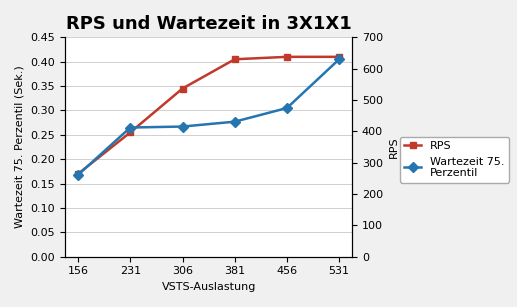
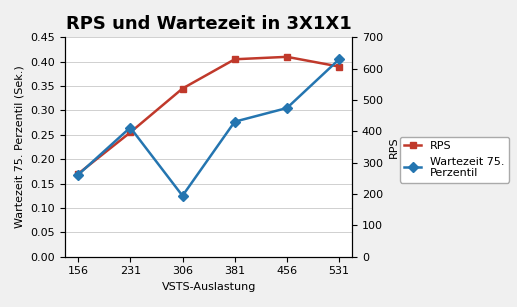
Wartezeit 75. Perzentil/306: 0.267 -> 0.125
RPS/531: 0.410 -> 0.390
